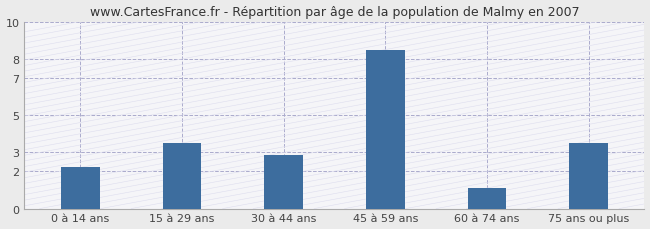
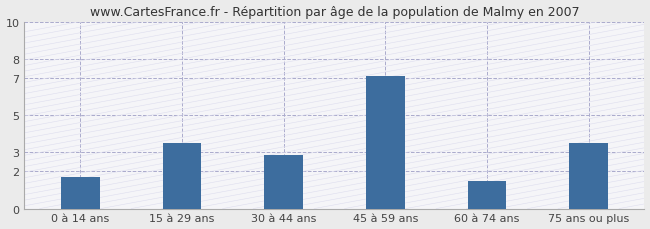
0 à 14 ans: 2.2 -> 1.7
45 à 59 ans: 8.5 -> 7.1
60 à 74 ans: 1.1 -> 1.5
